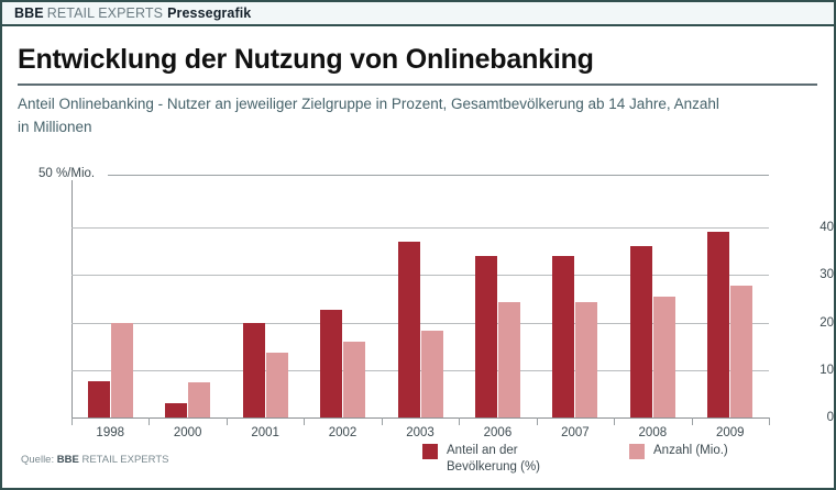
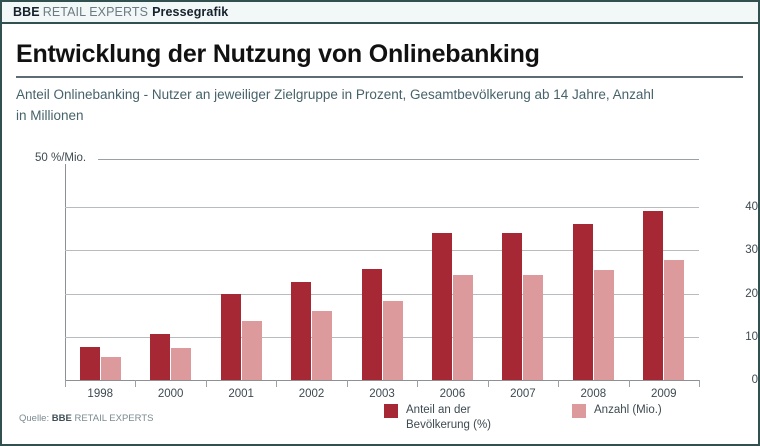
Anzahl (Mio.)/1998: 20 -> 5
Anteil an der Bevölkerung (%)/2000: 3 -> 11
Anteil an der Bevölkerung (%)/2003: 37 -> 26
